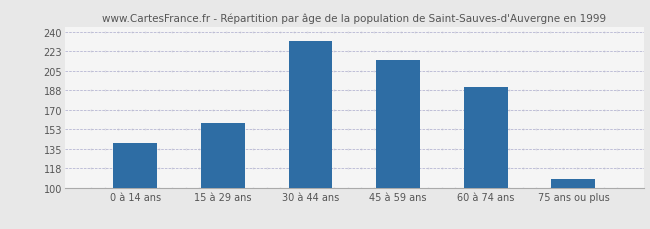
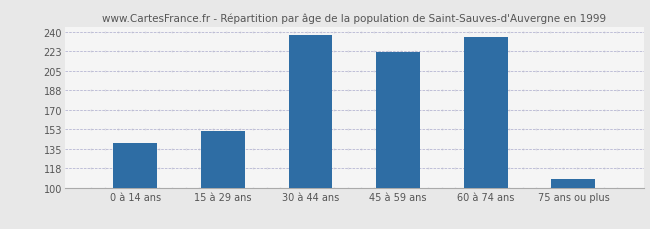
15 à 29 ans: 158 -> 151
30 à 44 ans: 232 -> 237
45 à 59 ans: 215 -> 222
60 à 74 ans: 191 -> 236
